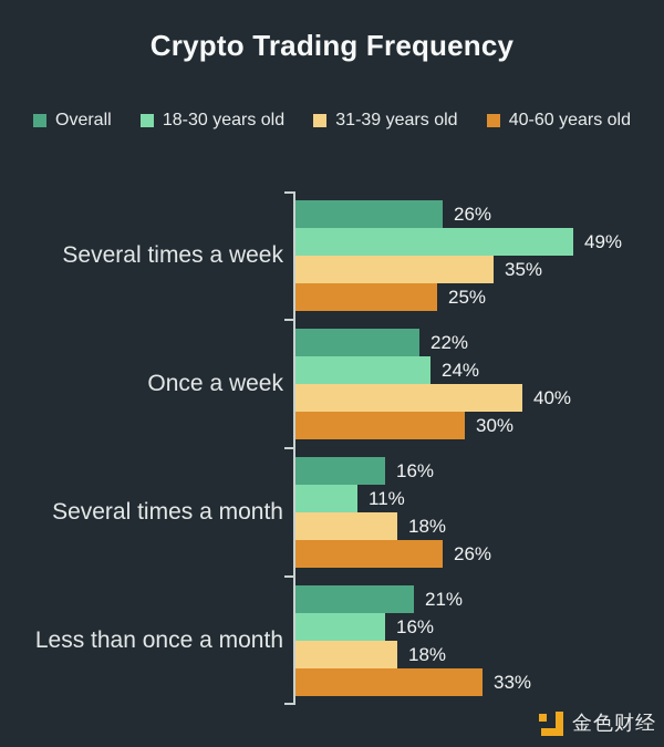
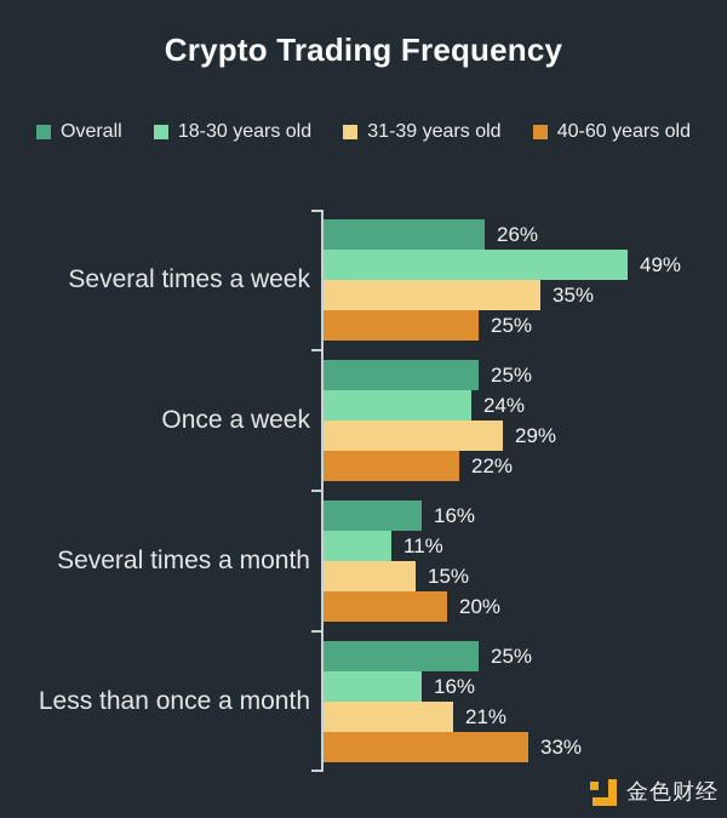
Overall/Once a week: 22% -> 25%
31-39 years old/Once a week: 40% -> 29%
40-60 years old/Once a week: 30% -> 22%
31-39 years old/Several times a month: 18% -> 15%
40-60 years old/Several times a month: 26% -> 20%
Overall/Less than once a month: 21% -> 25%
31-39 years old/Less than once a month: 18% -> 21%
